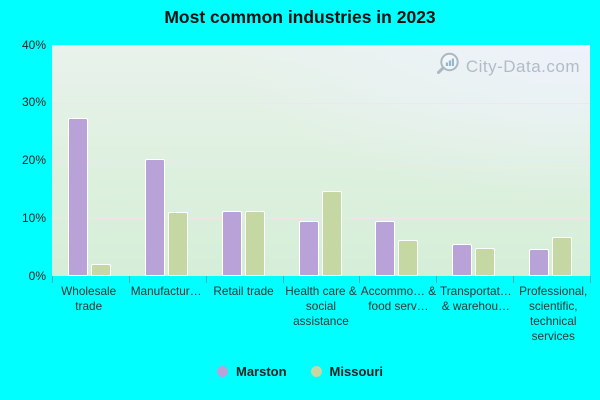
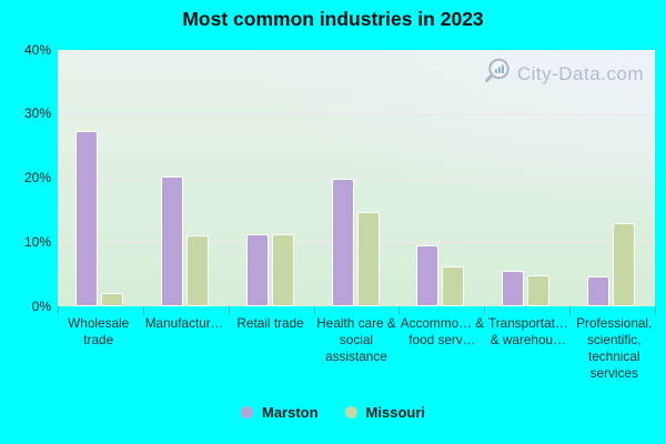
Marston/Health care & social assistance: 10% -> 20%
Missouri/Professional, scientific, technical services: 7% -> 13%
